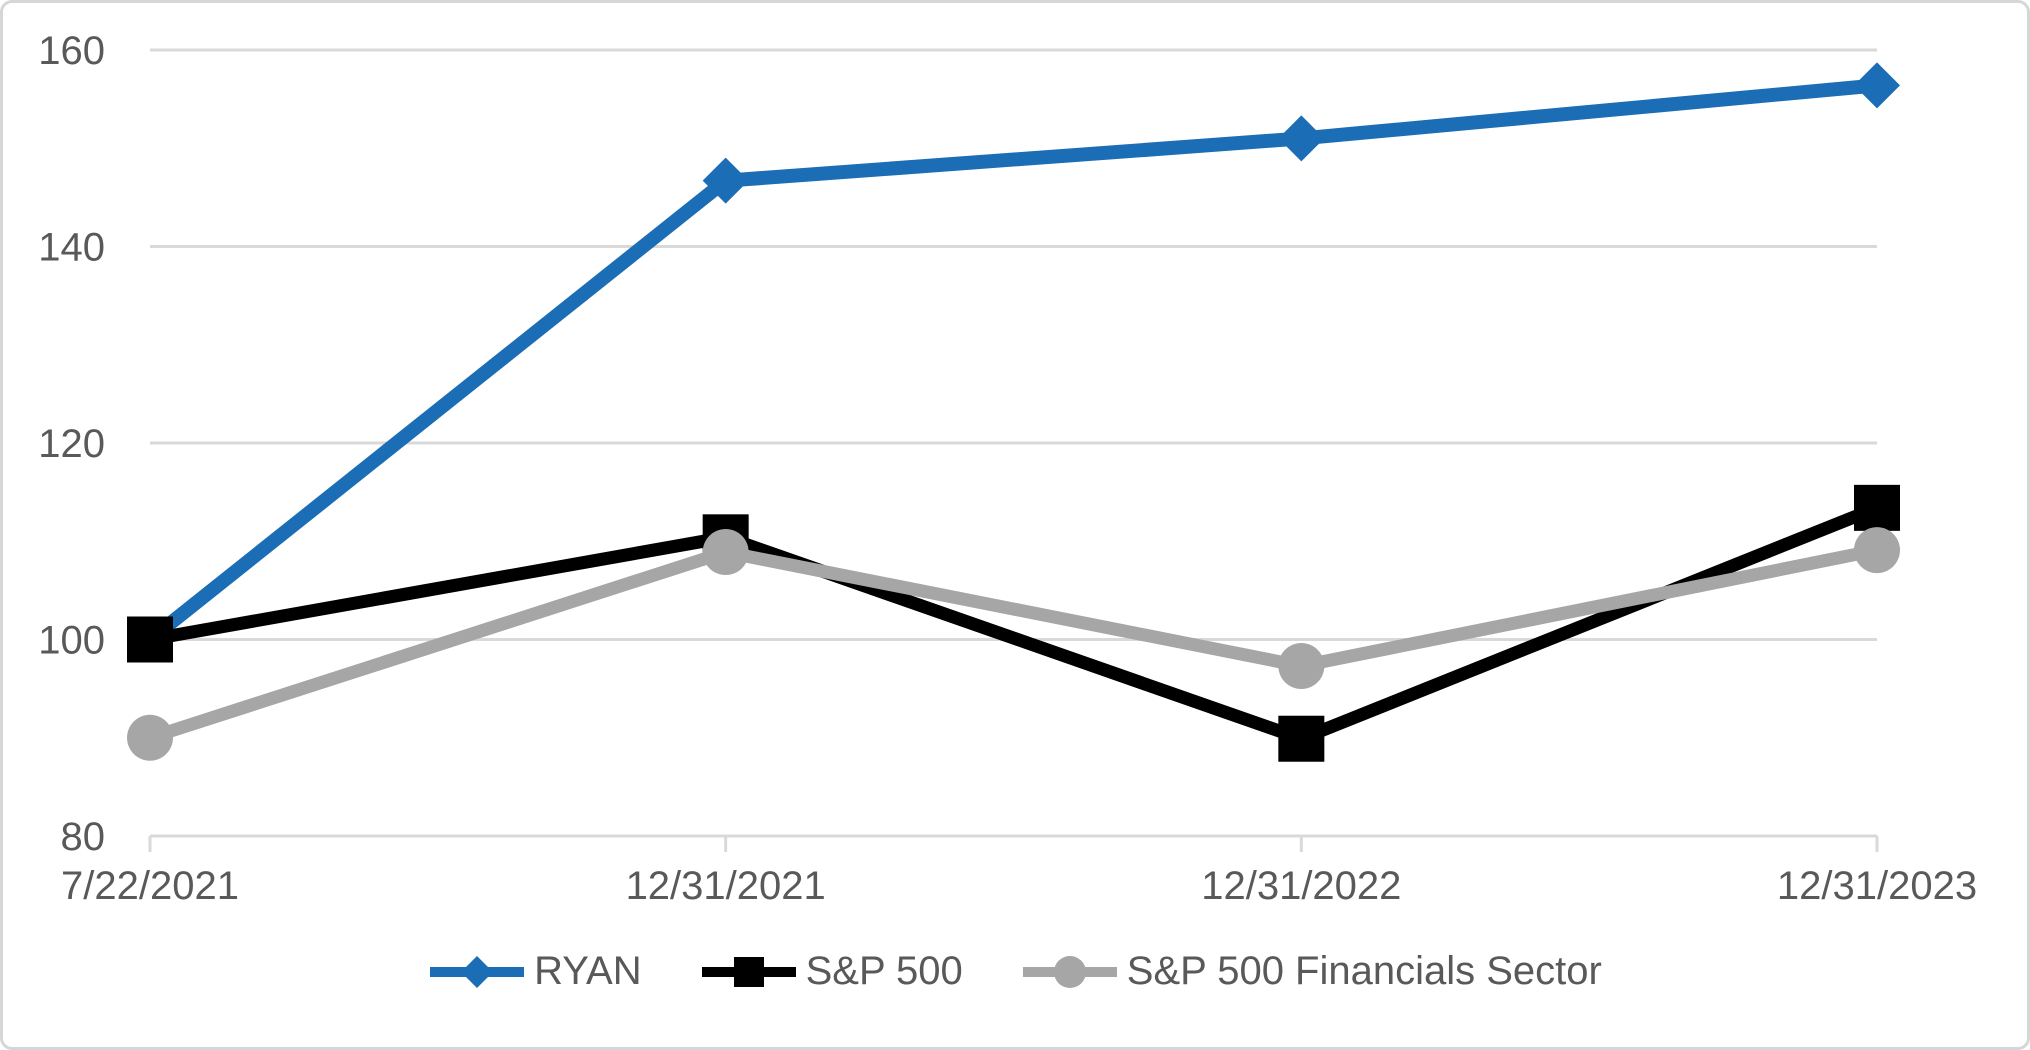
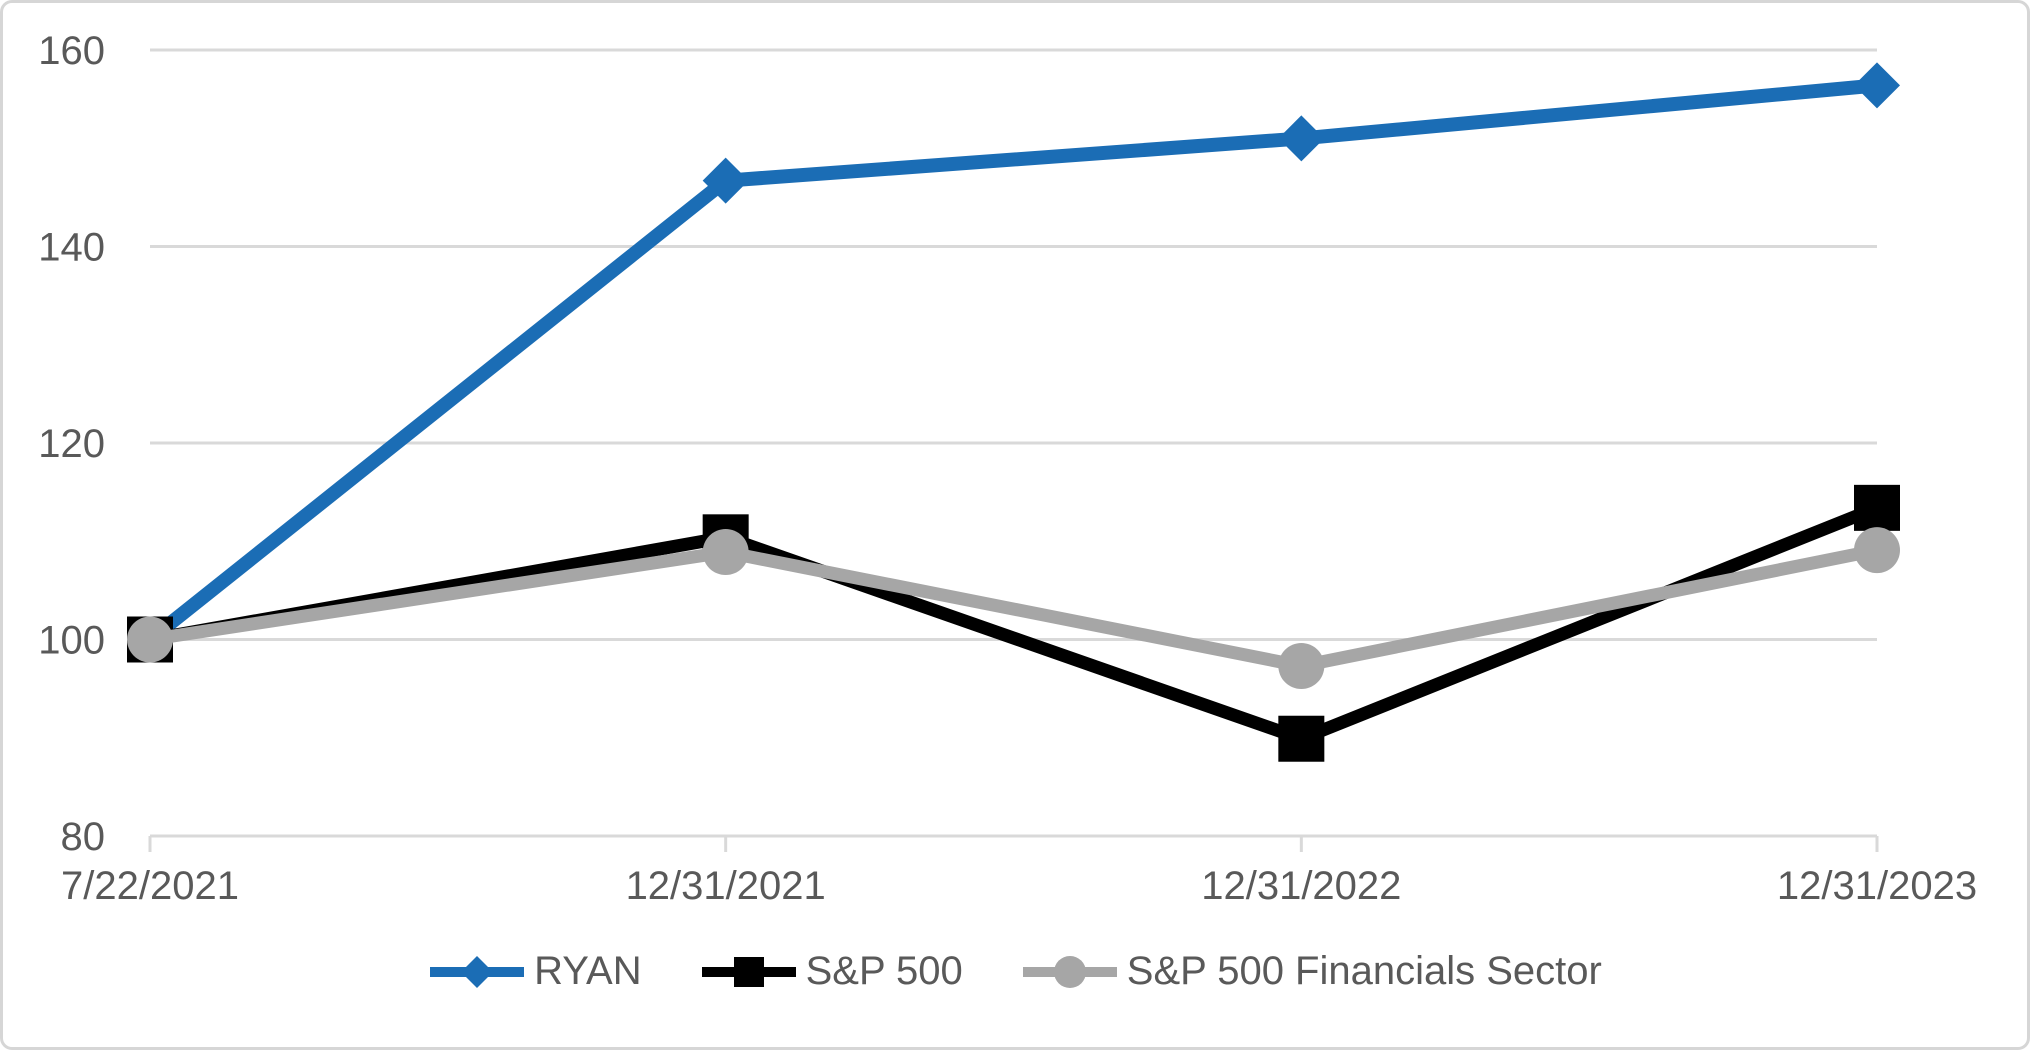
S&P 500 Financials Sector/7/22/2021: 90 -> 100
